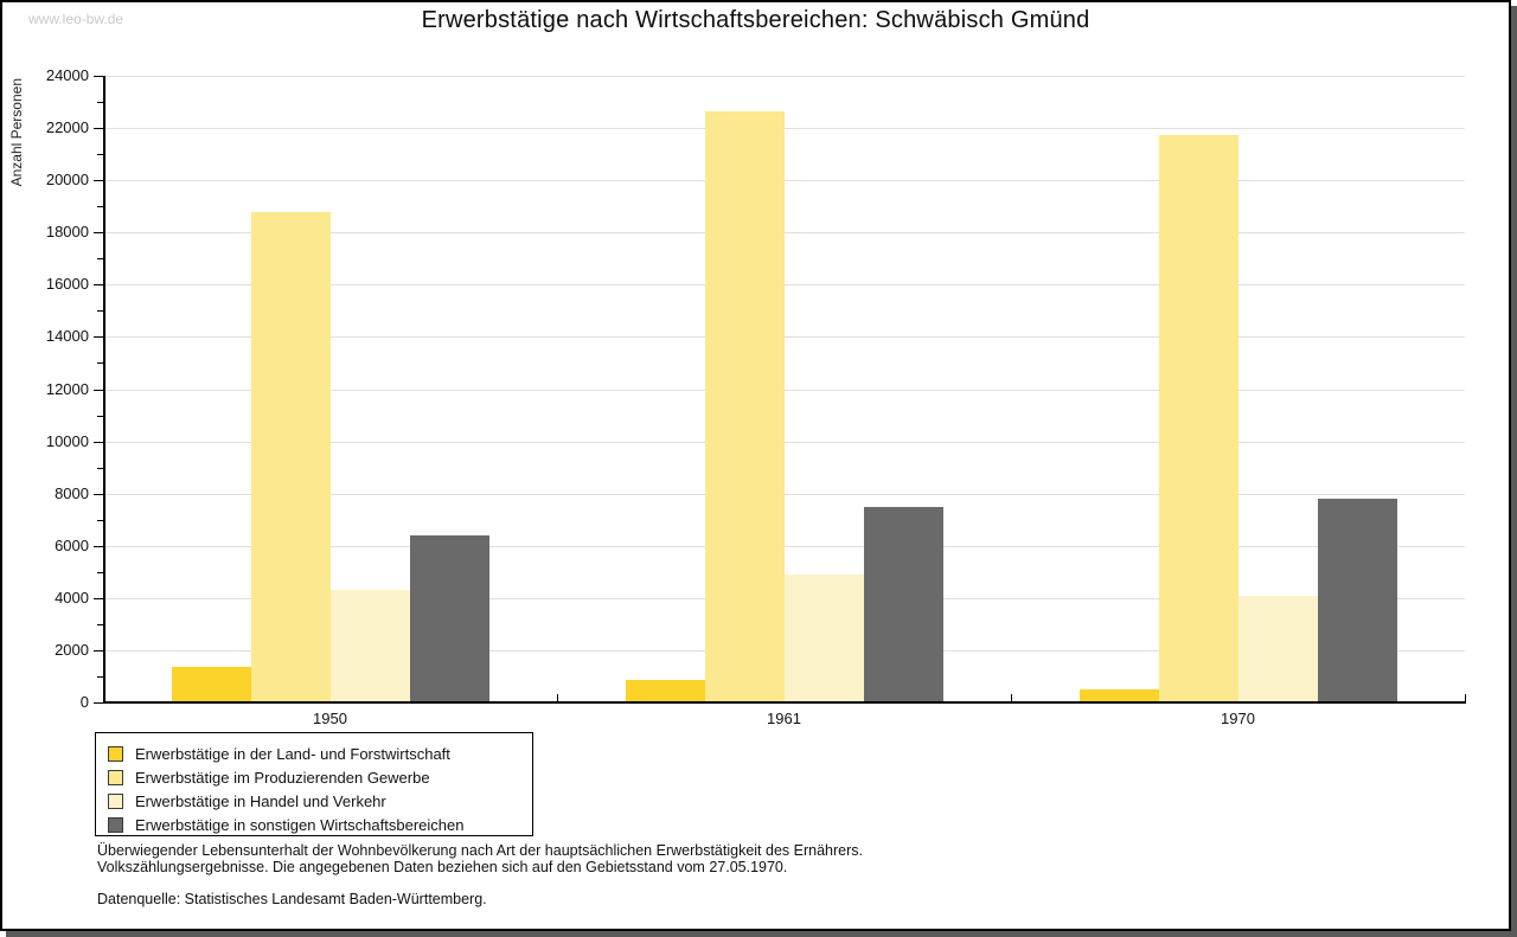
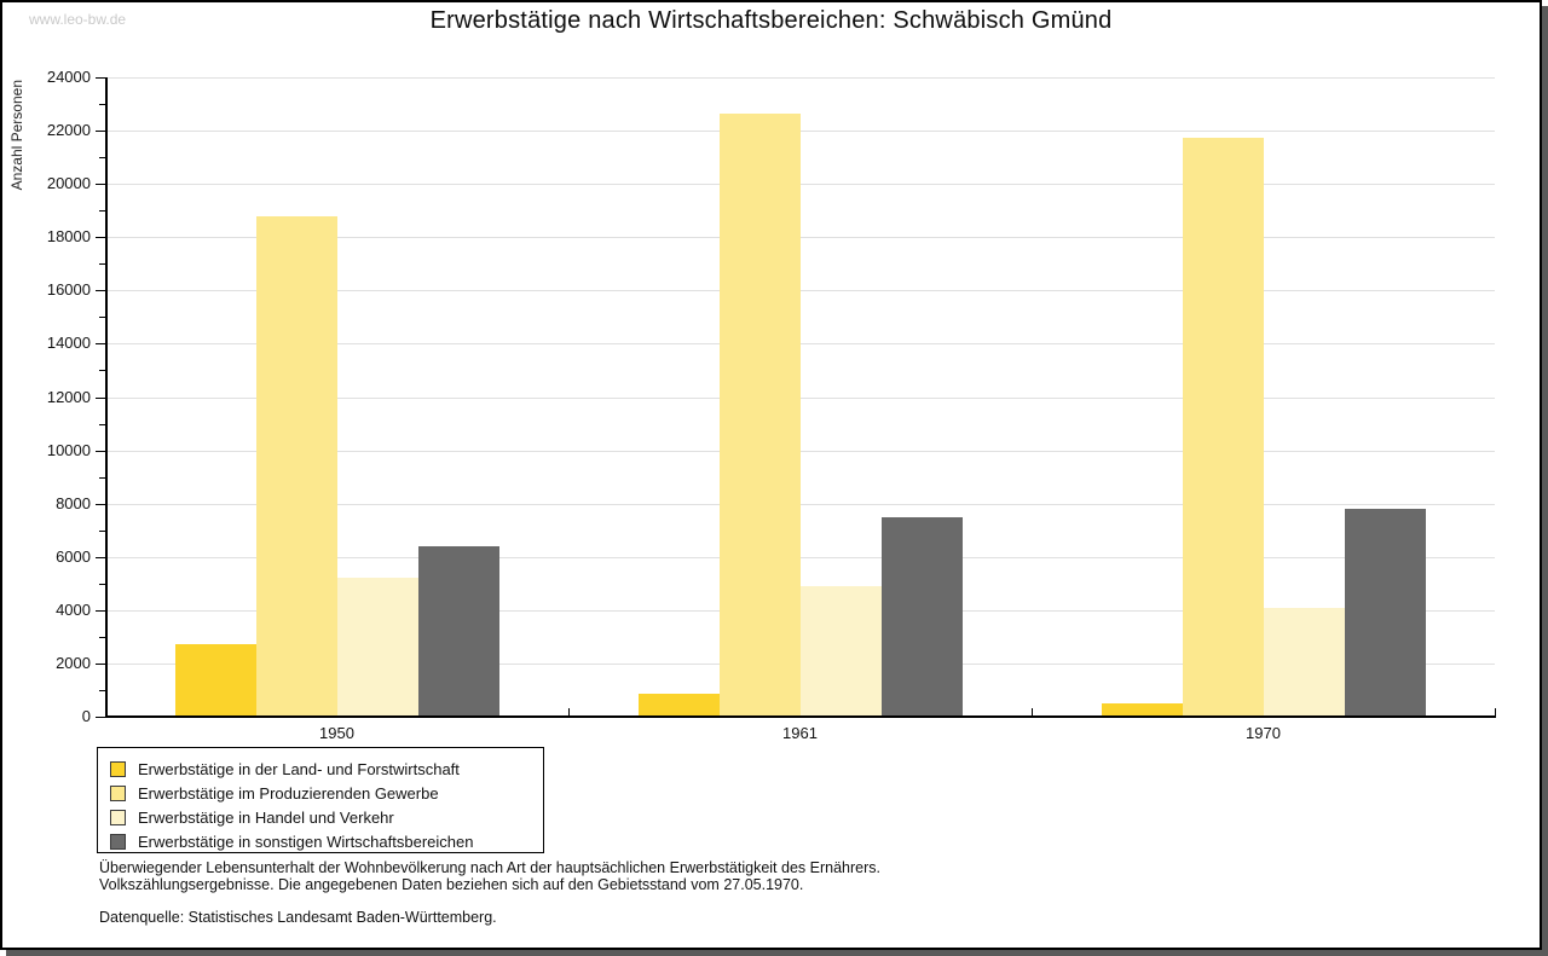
Erwerbstätige in der Land- und Forstwirtschaft/1950: 1400 -> 2700
Erwerbstätige in Handel und Verkehr/1950: 4300 -> 5200
